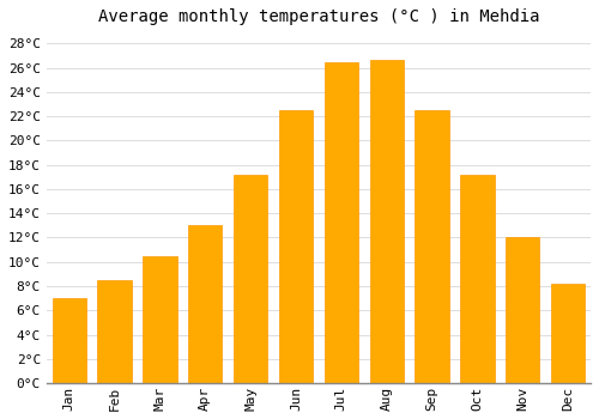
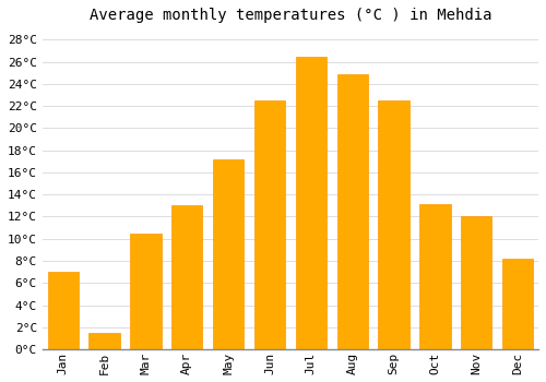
Feb: 8.5°C -> 1.5°C
Aug: 26.7°C -> 24.9°C
Oct: 17.2°C -> 13.1°C
